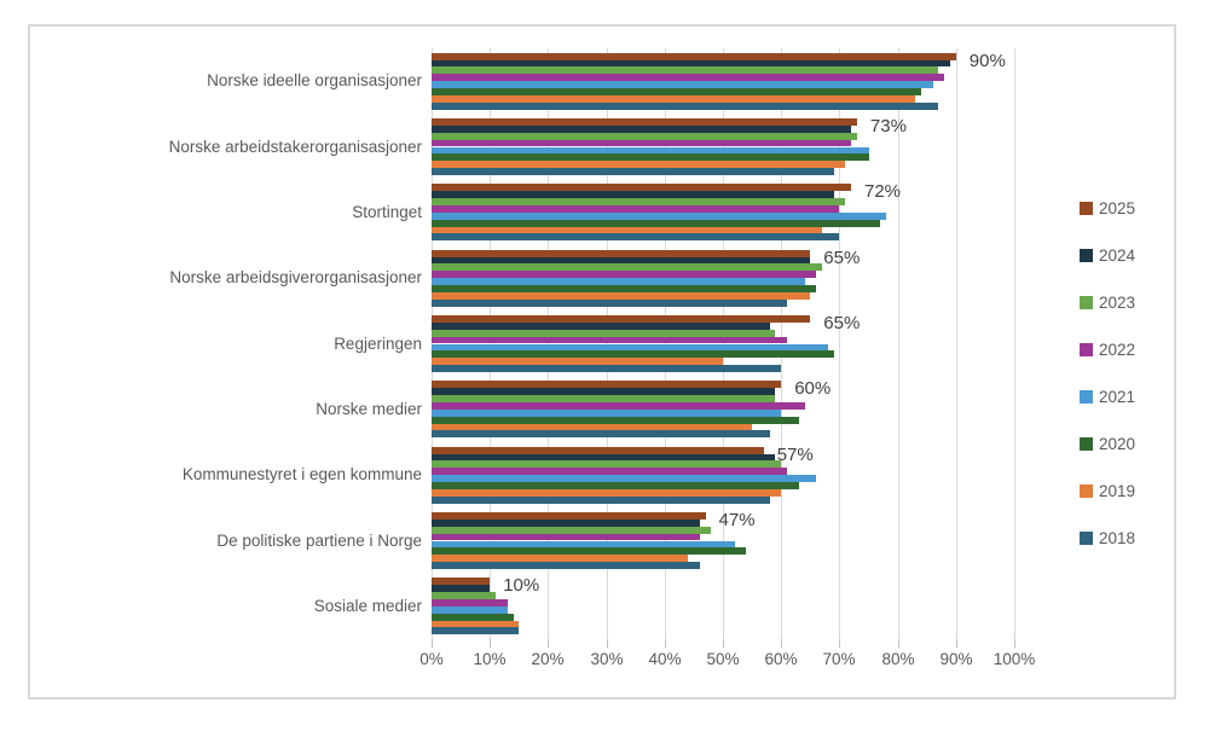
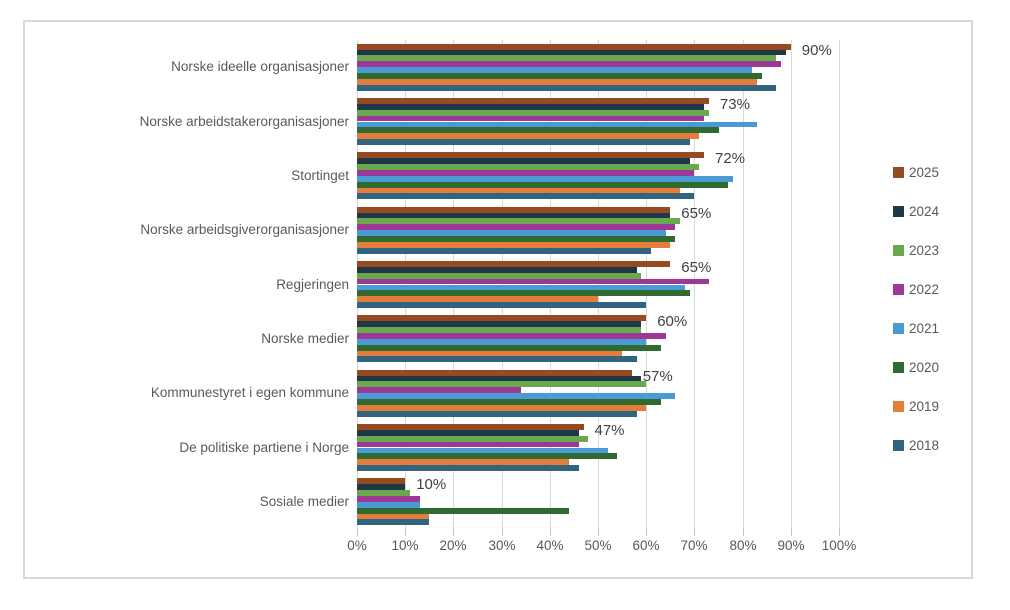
2021/Norske ideelle organisasjoner: 86% -> 82%
2021/Norske arbeidstakerorganisasjoner: 75% -> 83%
2022/Regjeringen: 61% -> 73%
2022/Kommunestyret i egen kommune: 61% -> 34%
2020/Sosiale medier: 14% -> 44%
